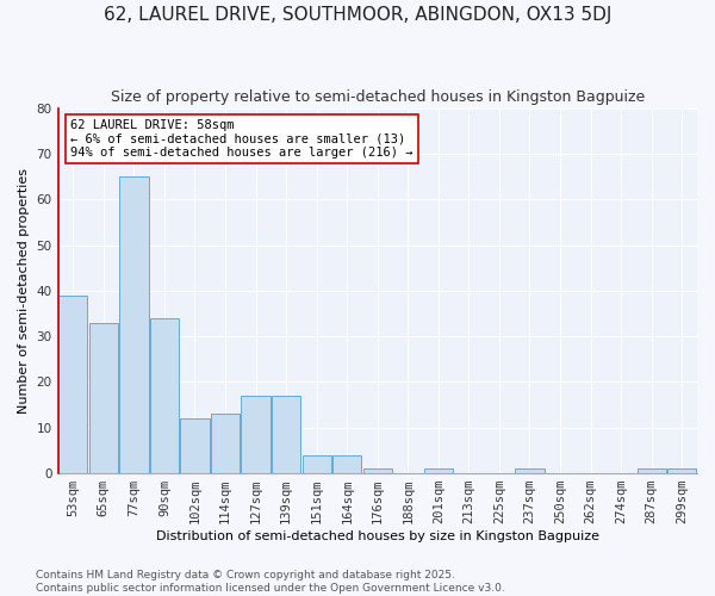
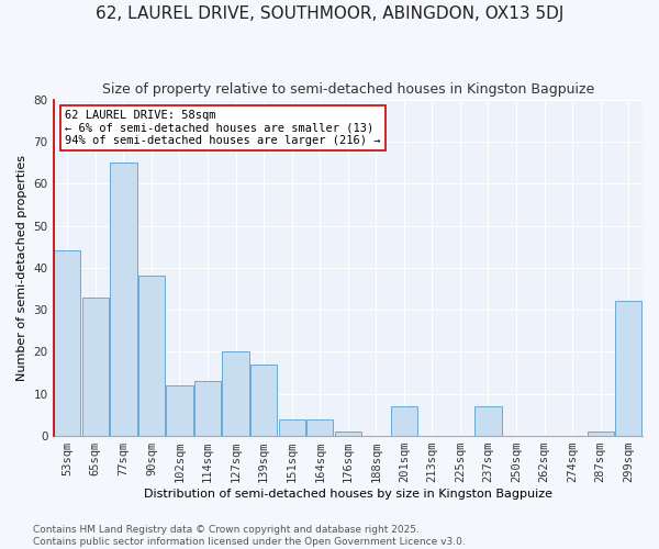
53sqm: 39 -> 44
90sqm: 34 -> 38
127sqm: 17 -> 20
201sqm: 1 -> 7
237sqm: 1 -> 7
299sqm: 1 -> 32
